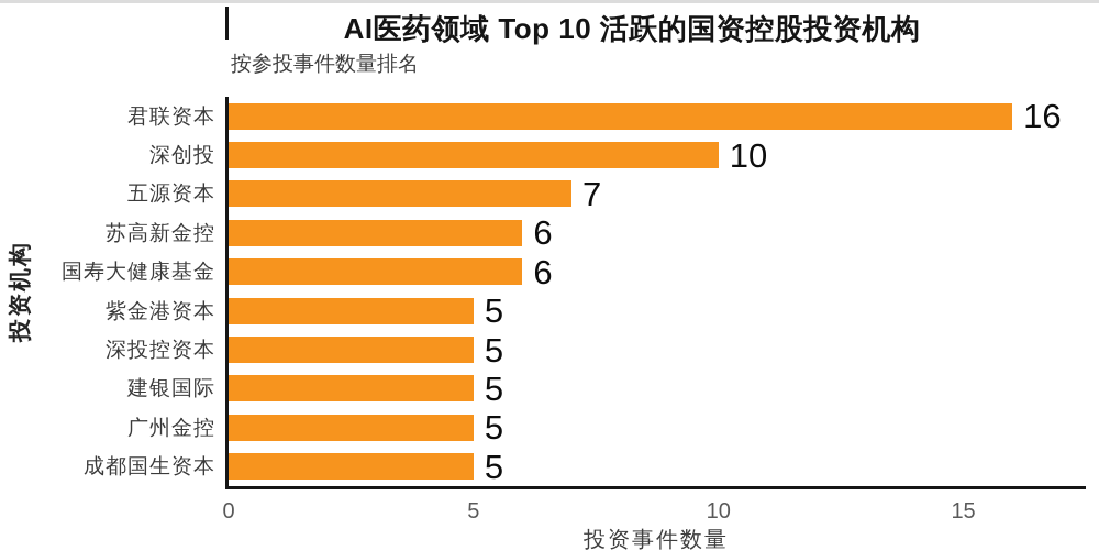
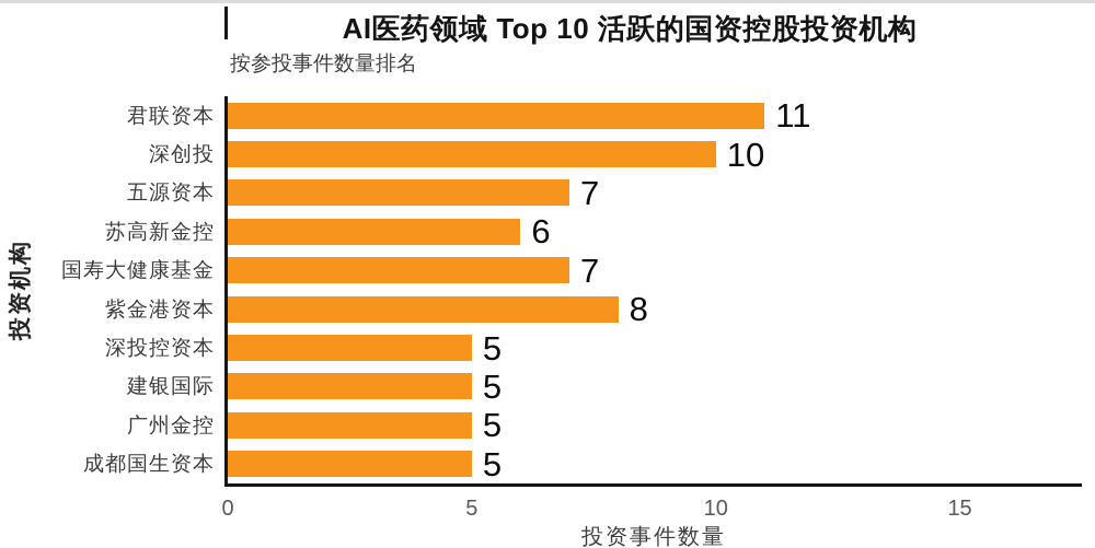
君联资本: 16 -> 11
国寿大健康基金: 6 -> 7
紫金港资本: 5 -> 8
